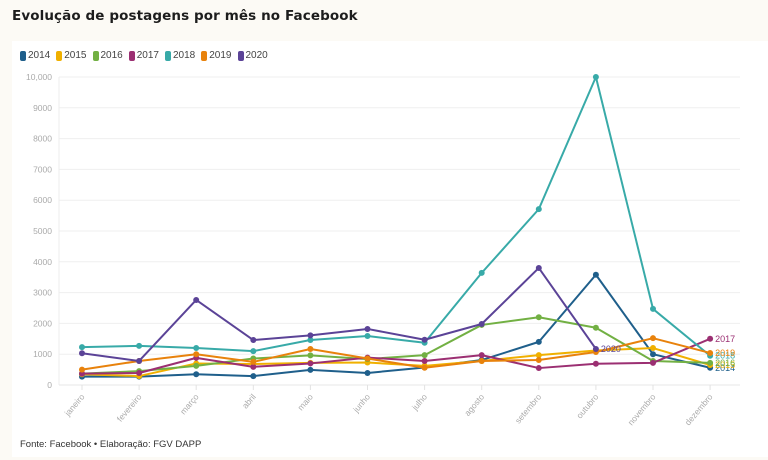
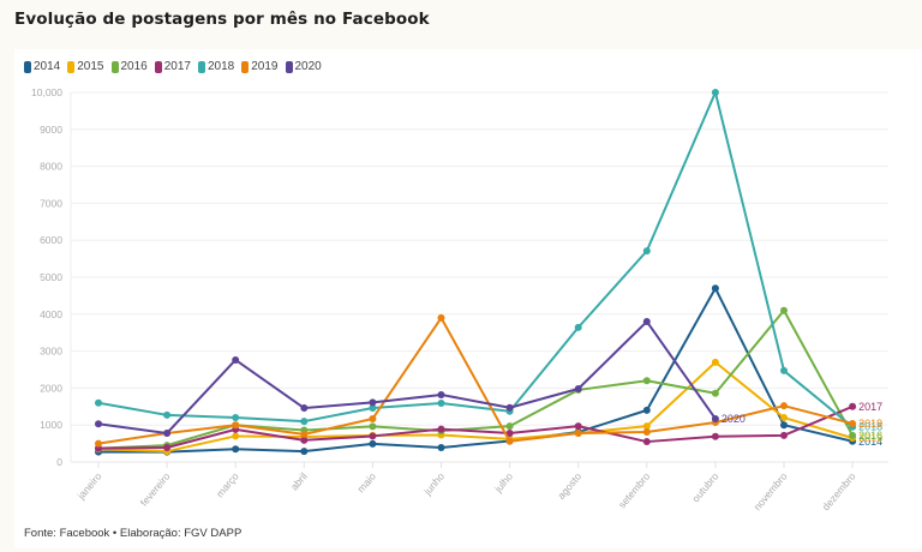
2018/janeiro: 1200 -> 1600
2016/março: 600 -> 1000
2019/junho: 900 -> 3900
2014/outubro: 3600 -> 4700
2015/outubro: 1100 -> 2700
2016/novembro: 800 -> 4100
